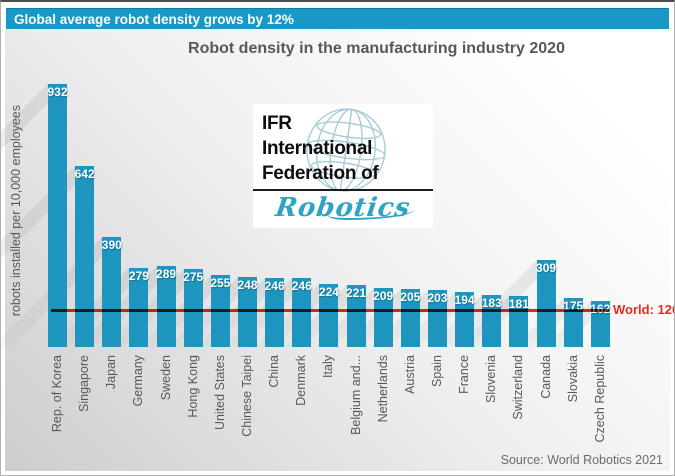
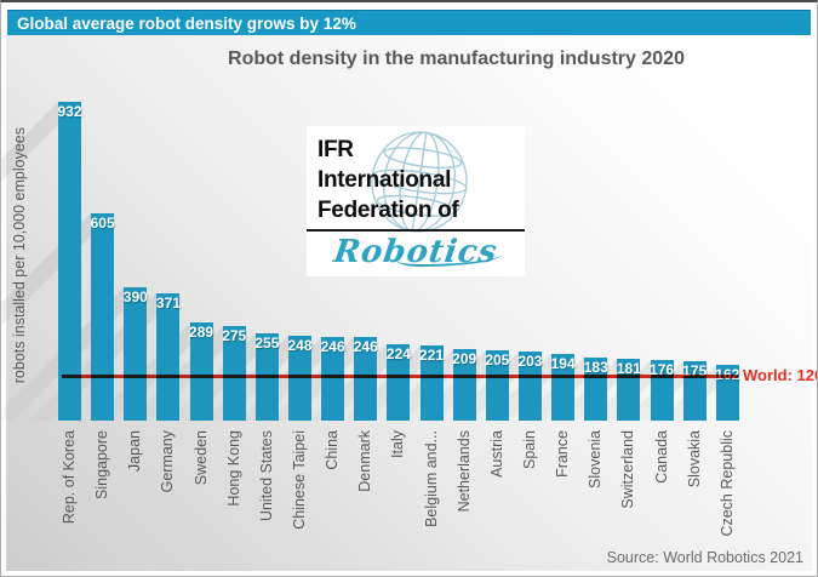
Singapore: 642 -> 605
Germany: 279 -> 371
Canada: 309 -> 176
